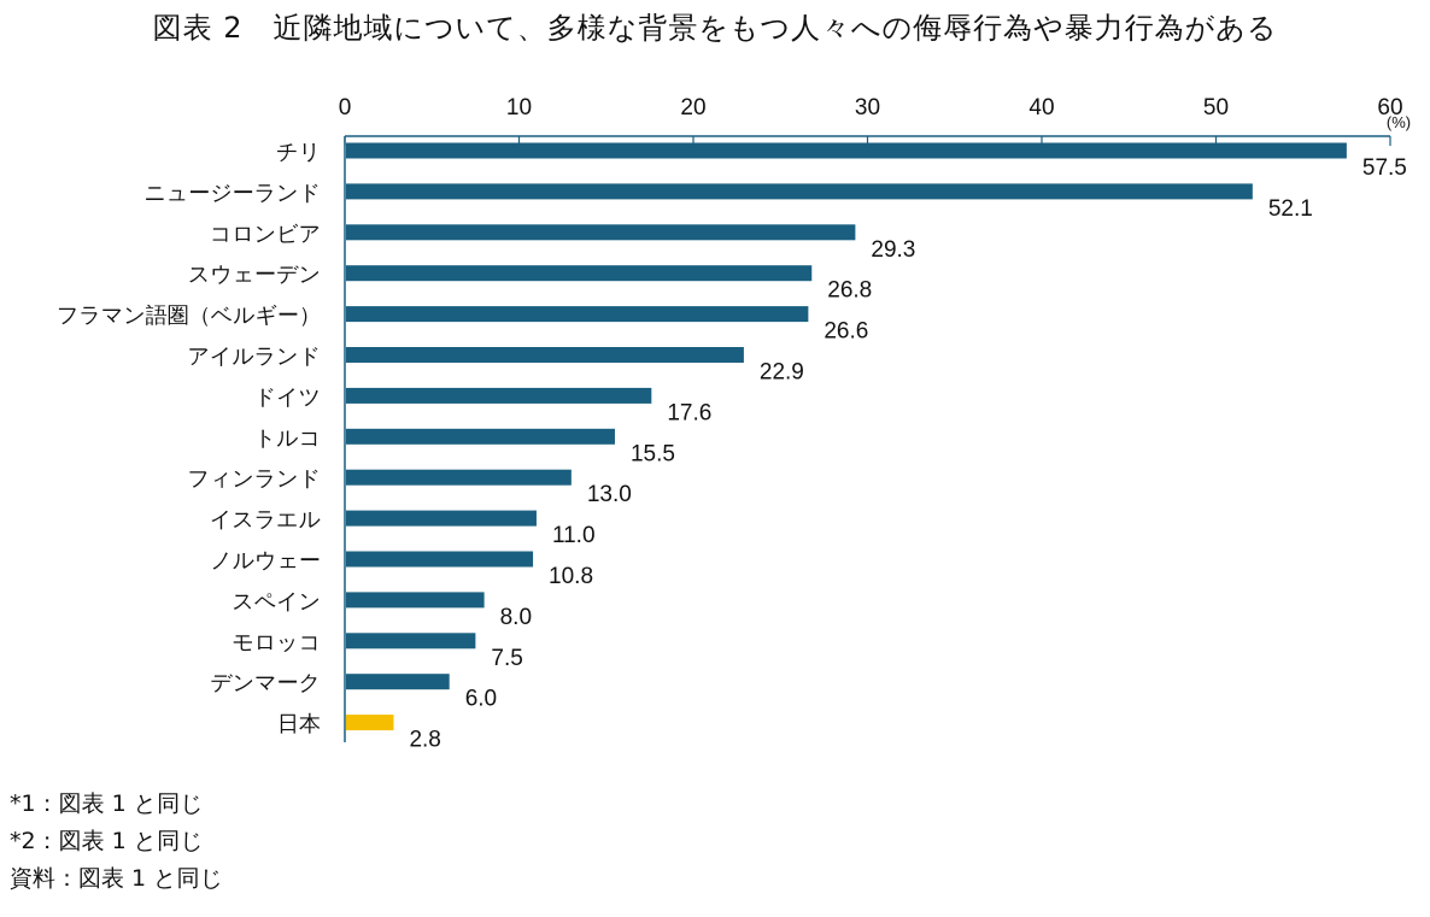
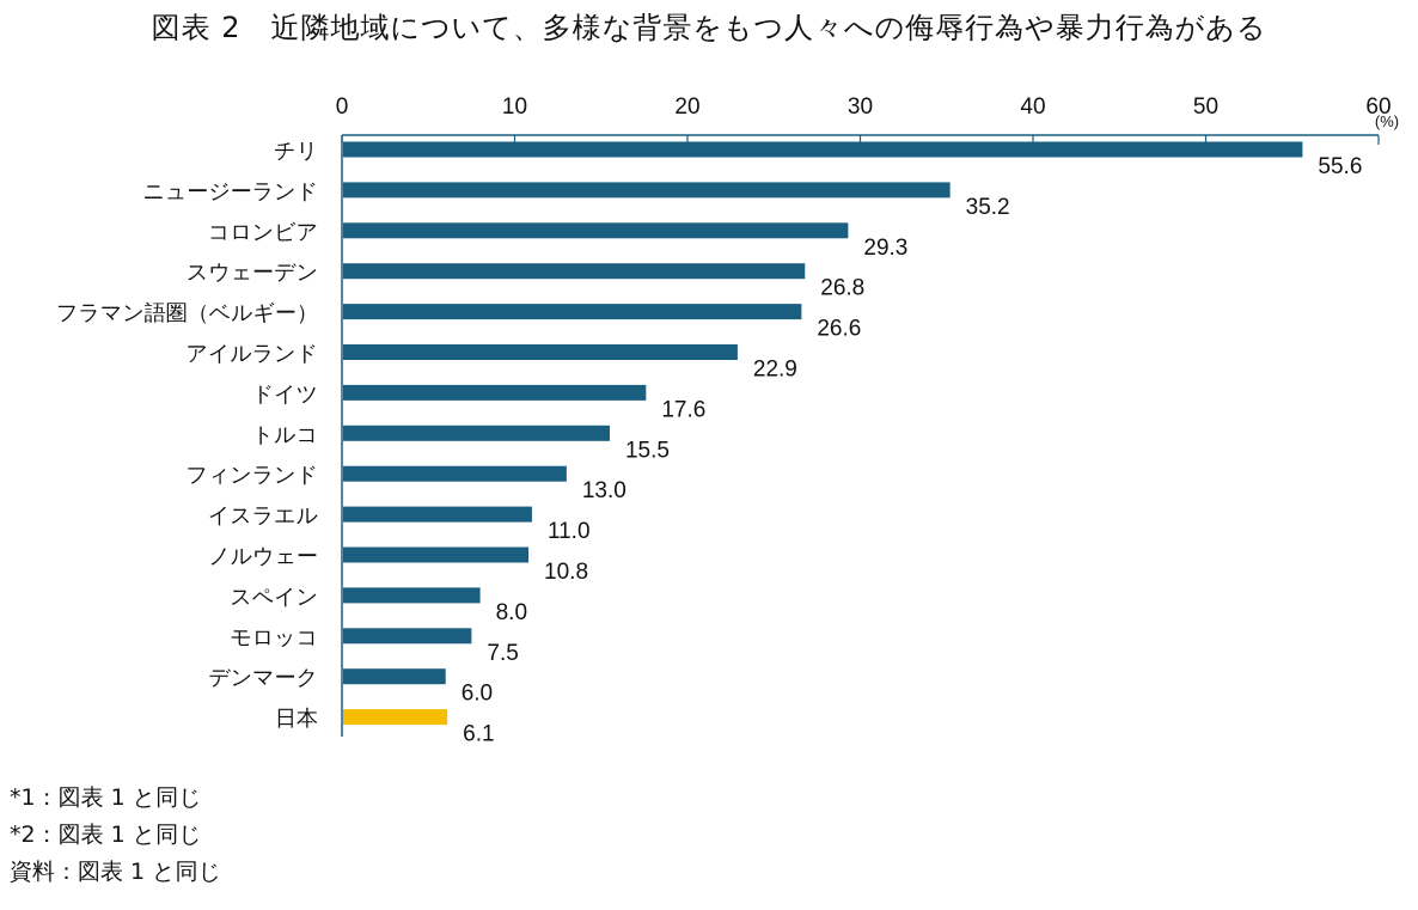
チリ: 57.5 -> 55.6
ニュージーランド: 52.1 -> 35.2
日本: 2.8 -> 6.1
